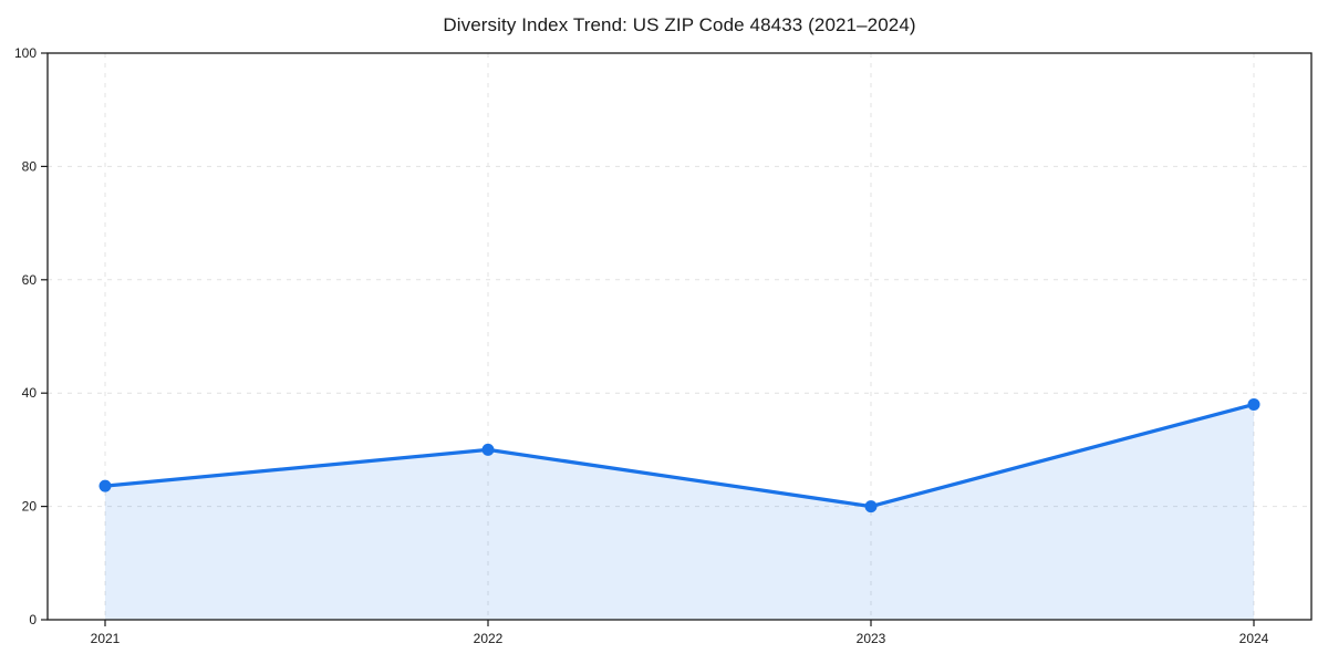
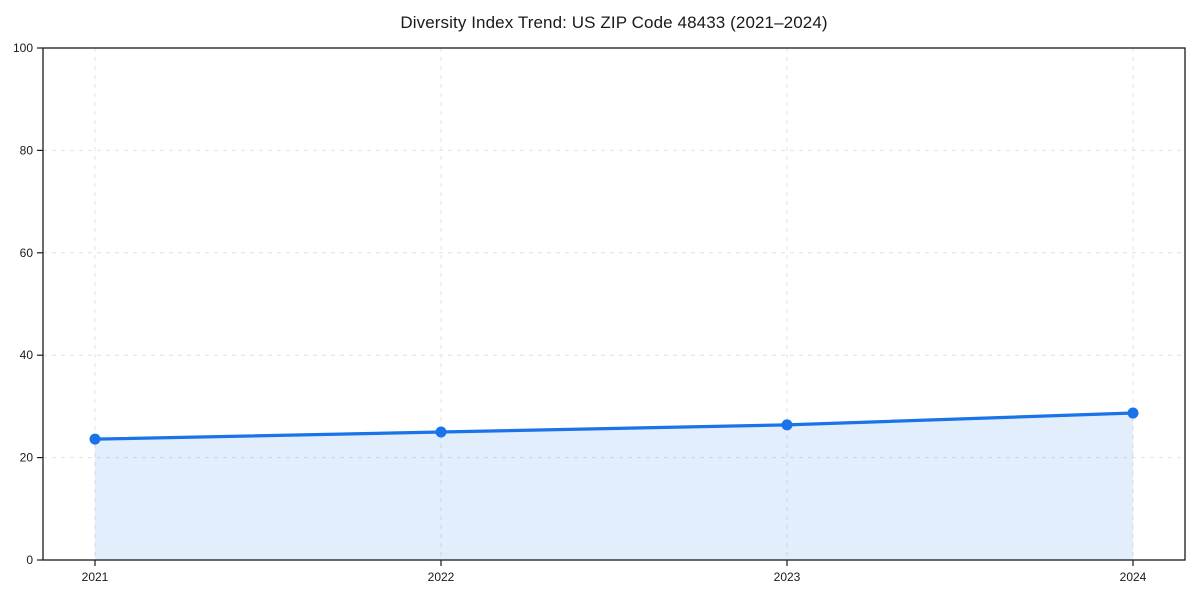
2022: 30 -> 25
2023: 20 -> 26
2024: 38 -> 29
